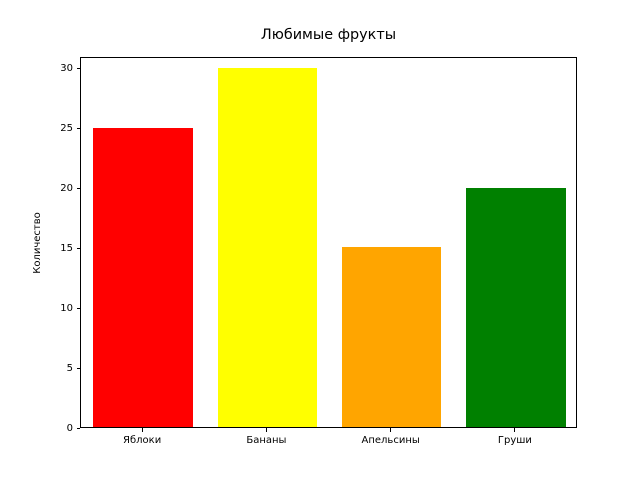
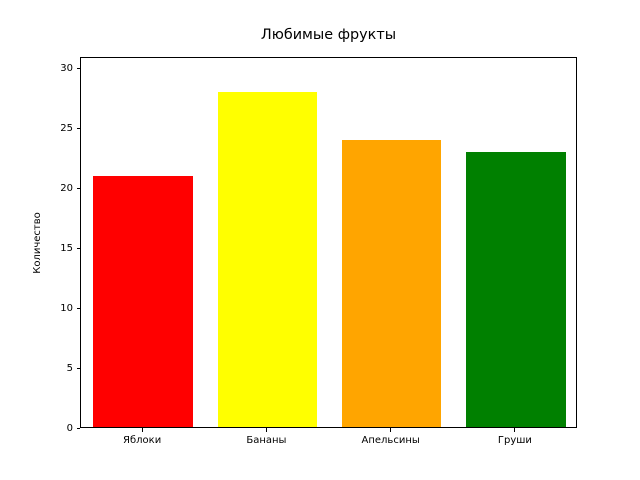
Яблоки: 25 -> 21
Бананы: 30 -> 28
Апельсины: 15 -> 24
Груши: 20 -> 23
